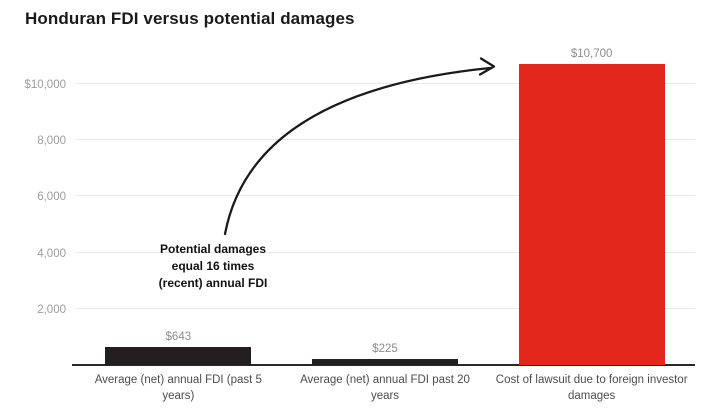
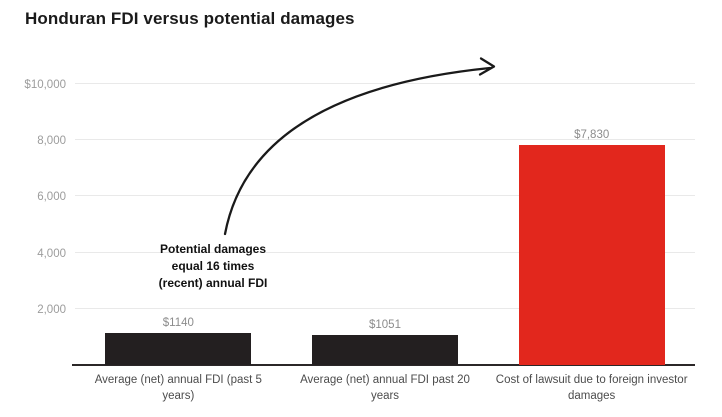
Average (net) annual FDI (past 5 years): $643 -> $1140
Average (net) annual FDI past 20 years: $225 -> $1051
Cost of lawsuit due to foreign investor damages: $10,700 -> $7,830
